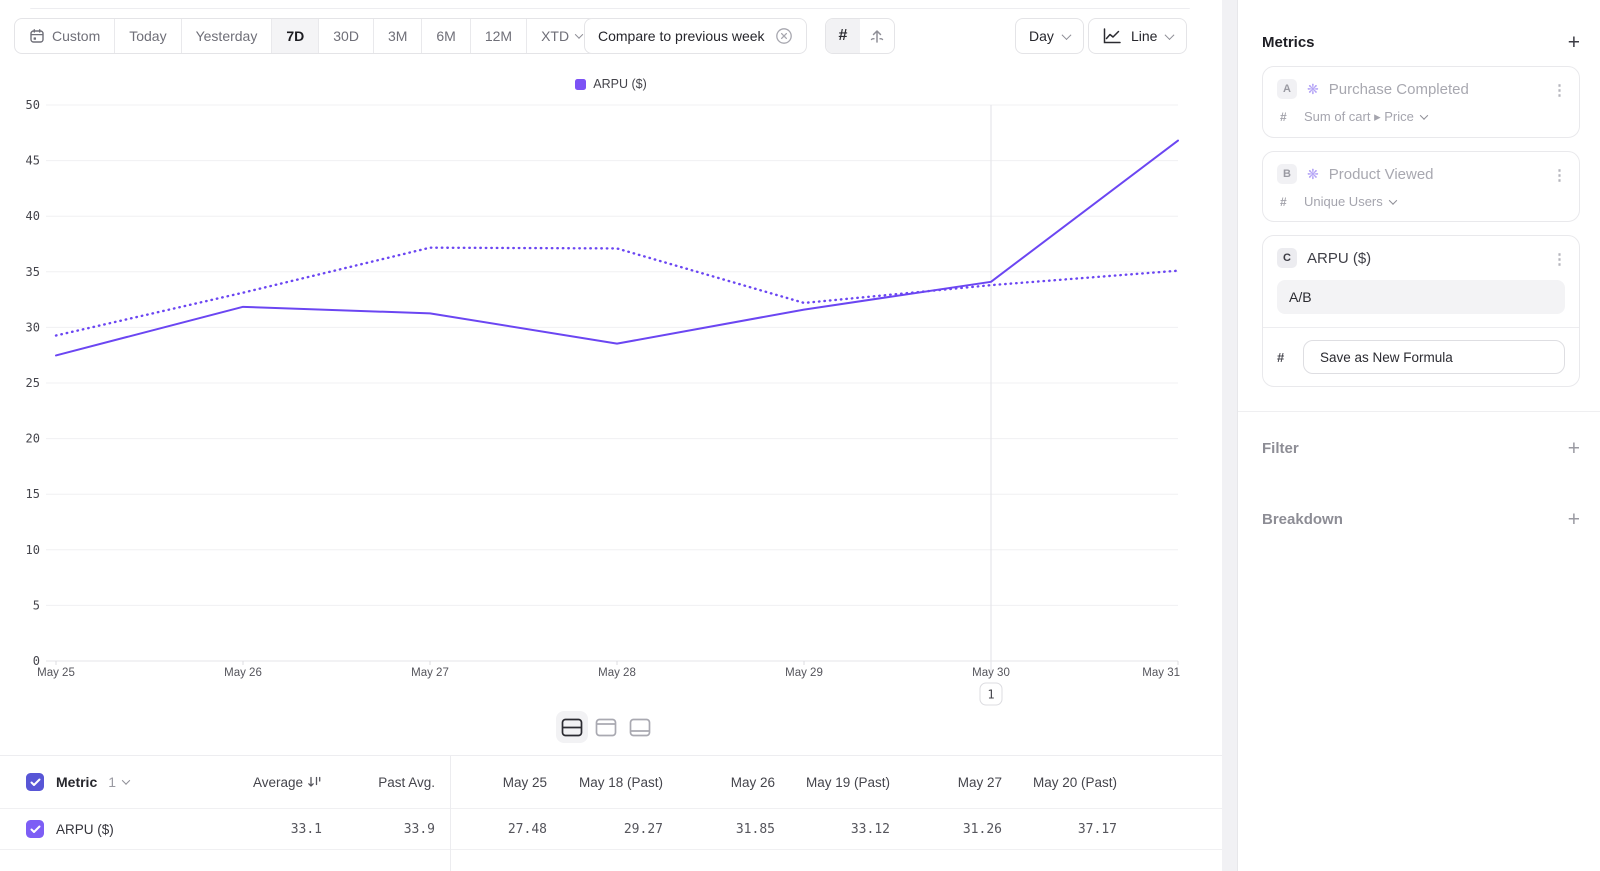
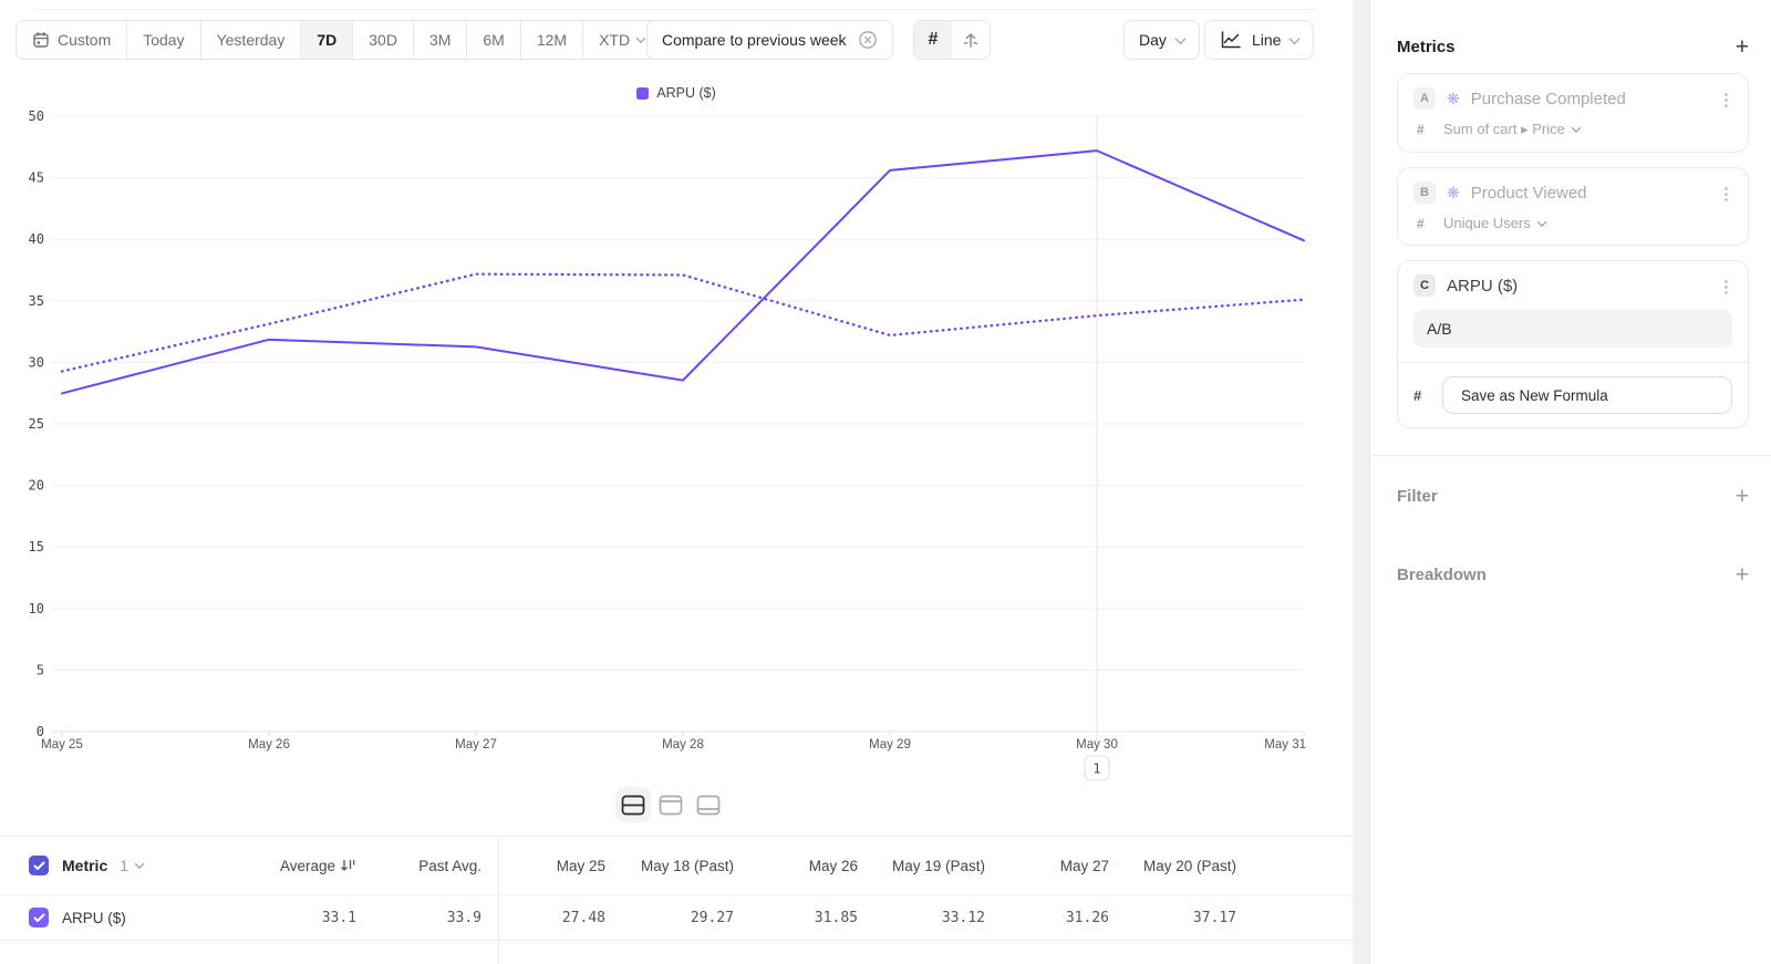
ARPU ($)/May 29: 31.6 -> 45.6
ARPU ($)/May 30: 34.1 -> 47.2
ARPU ($)/May 31: 46.8 -> 39.9
